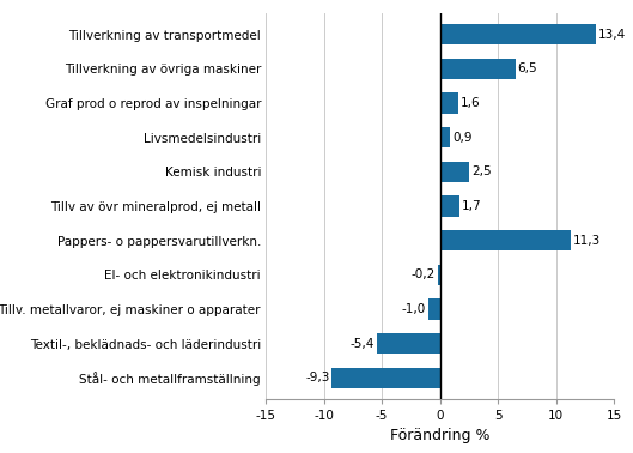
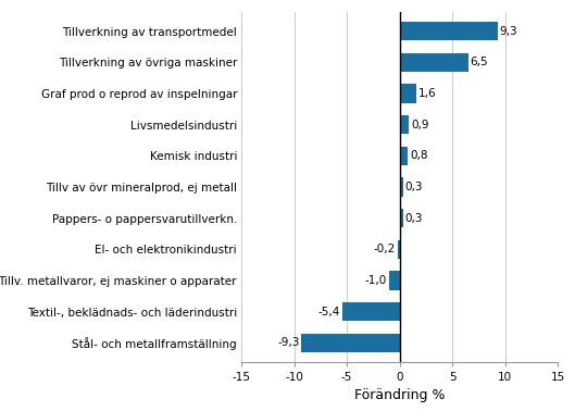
Tillverkning av transportmedel: 13,4 -> 9,3
Kemisk industri: 2,5 -> 0,8
Tillv av övr mineralprod, ej metall: 1,7 -> 0,3
Pappers- o pappersvarutillverkn.: 11,3 -> 0,3
